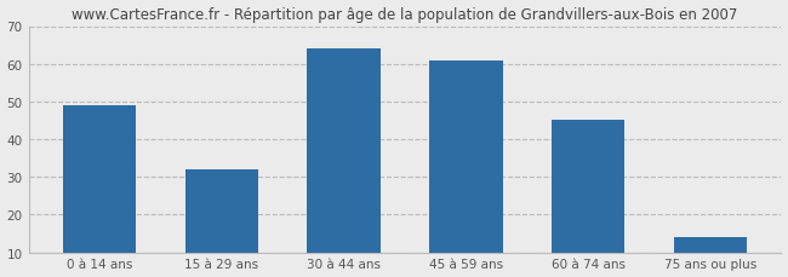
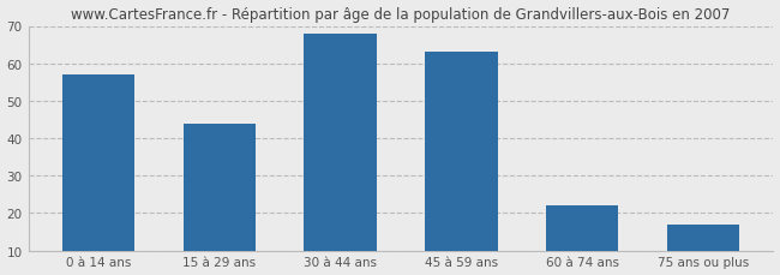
0 à 14 ans: 49 -> 57
15 à 29 ans: 32 -> 44
30 à 44 ans: 64 -> 68
45 à 59 ans: 61 -> 63
60 à 74 ans: 45 -> 22
75 ans ou plus: 14 -> 17
